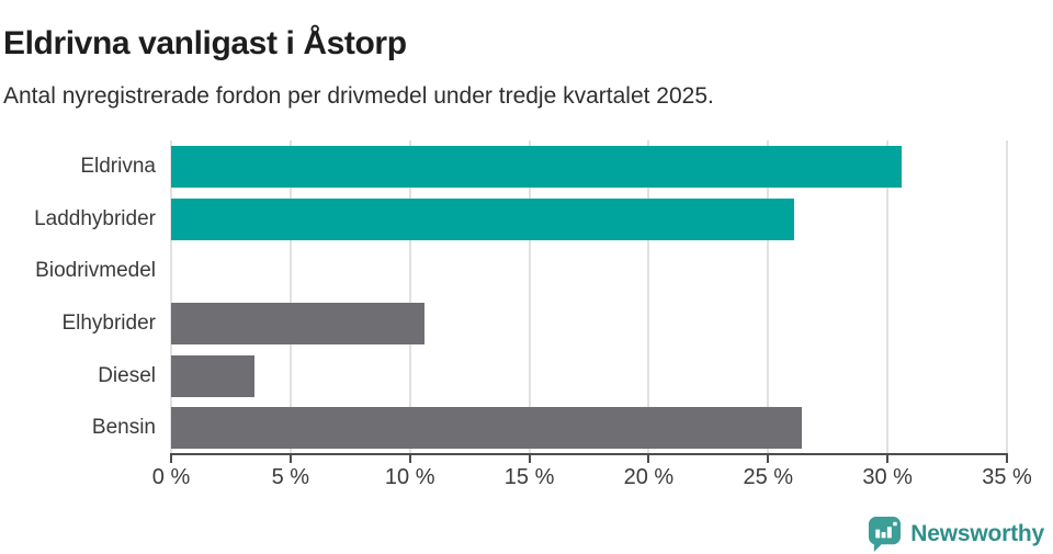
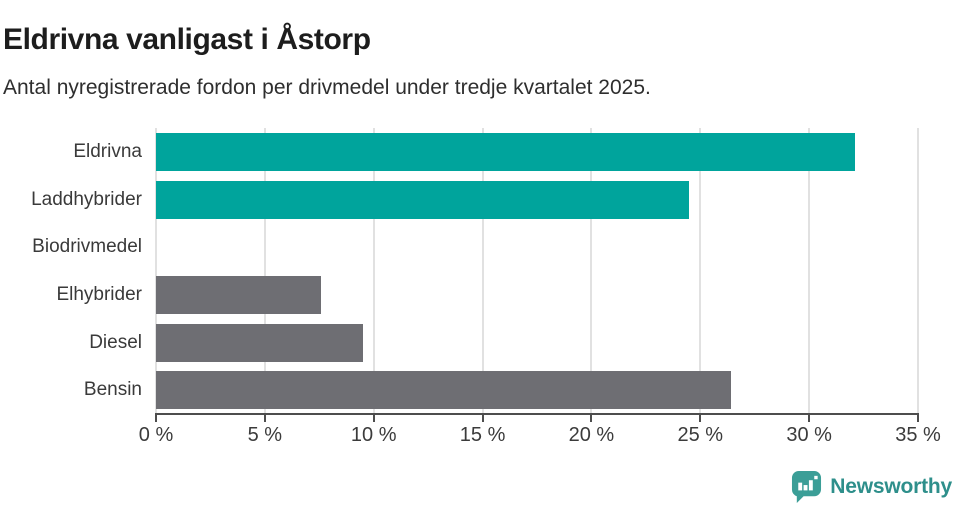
Eldrivna: 30.6% -> 32.1%
Laddhybrider: 26.1% -> 24.5%
Elhybrider: 10.6% -> 7.6%
Diesel: 3.5% -> 9.5%
